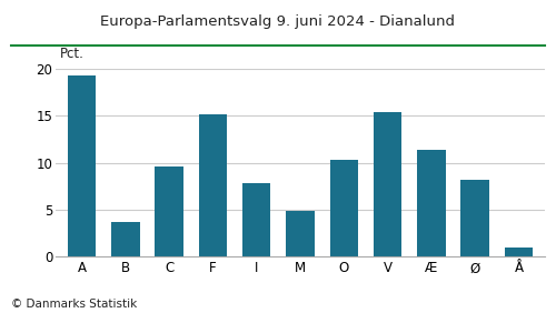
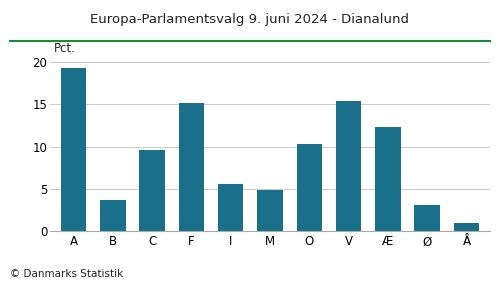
I: 7.8 -> 5.6
Æ: 11.4 -> 12.3
Ø: 8.2 -> 3.1
